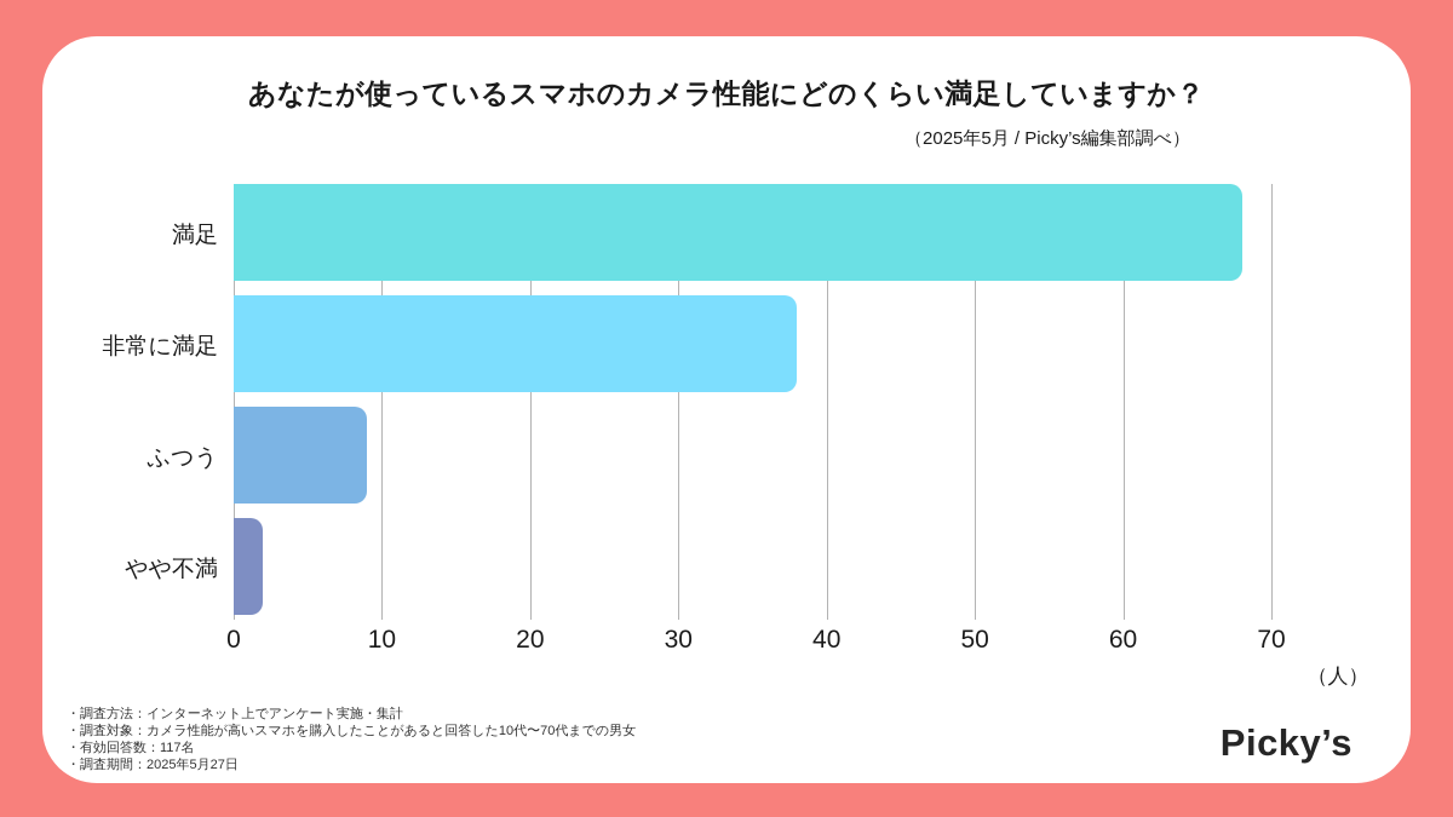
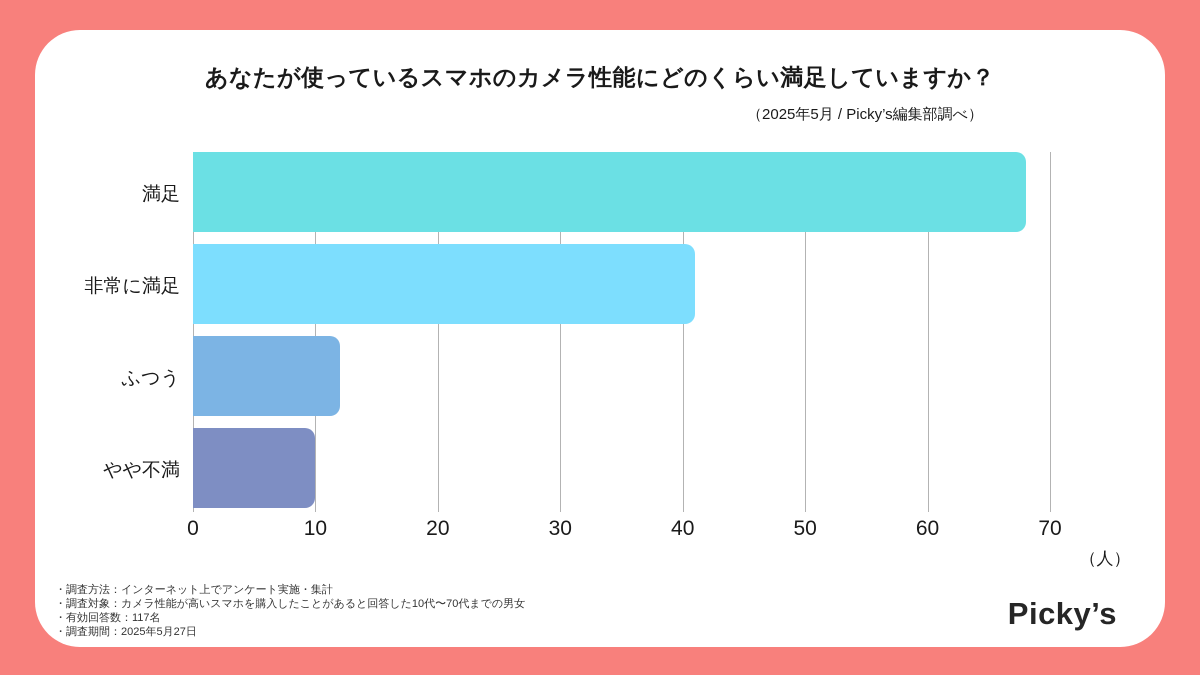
非常に満足: 38 -> 41
ふつう: 9 -> 12
やや不満: 2 -> 10
